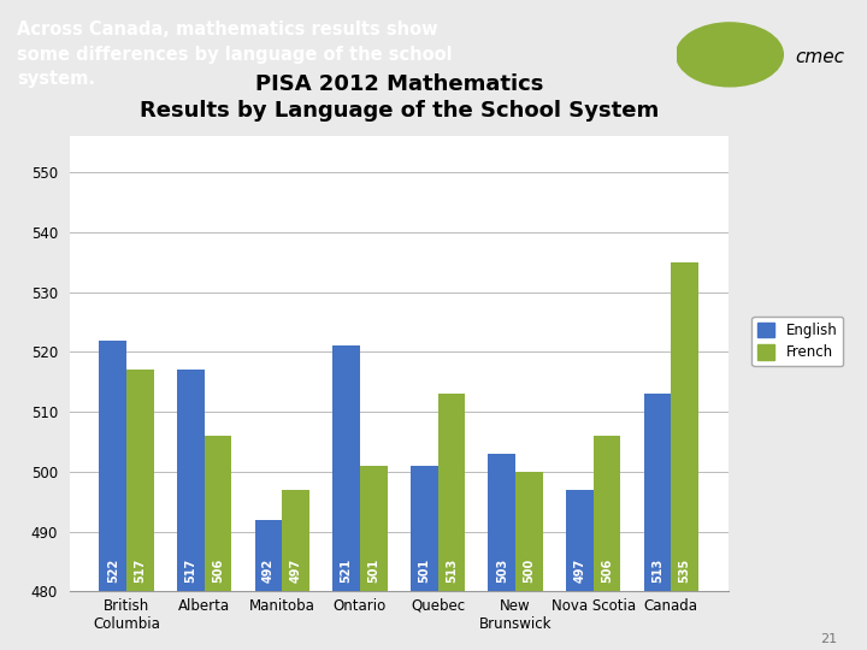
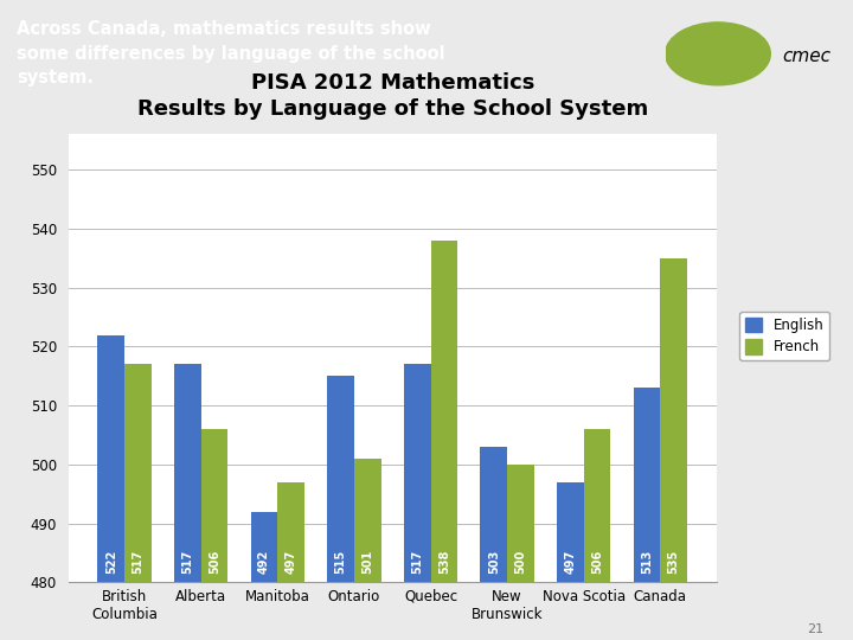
English/Ontario: 521 -> 515
English/Quebec: 501 -> 517
French/Quebec: 513 -> 538
